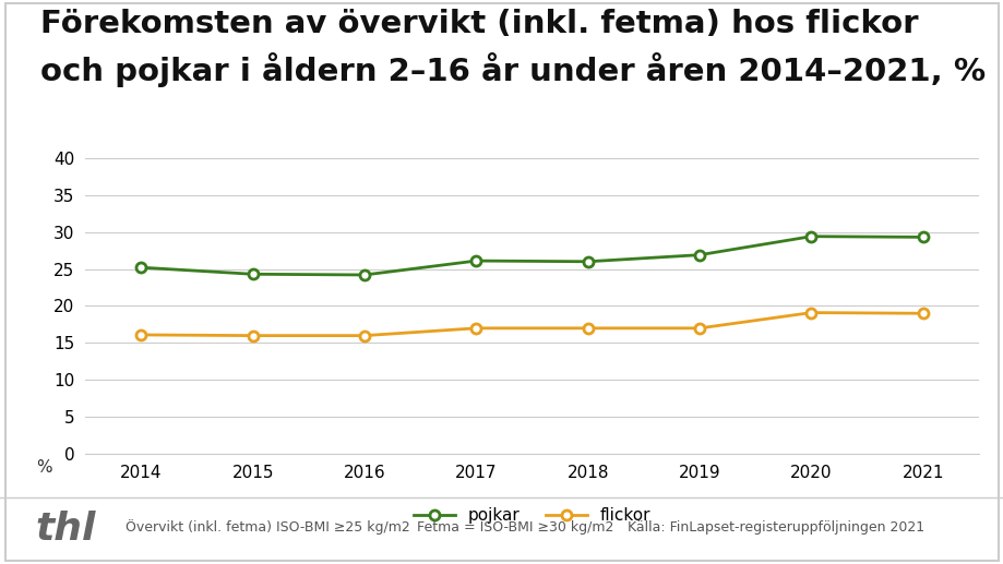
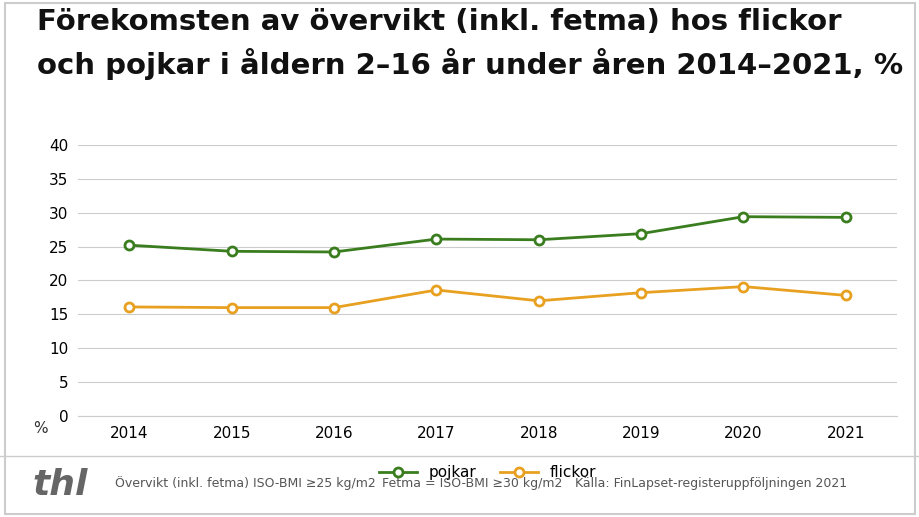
flickor/2017: 17.0 -> 18.6
flickor/2019: 17.0 -> 18.2
flickor/2021: 19.0 -> 17.8
